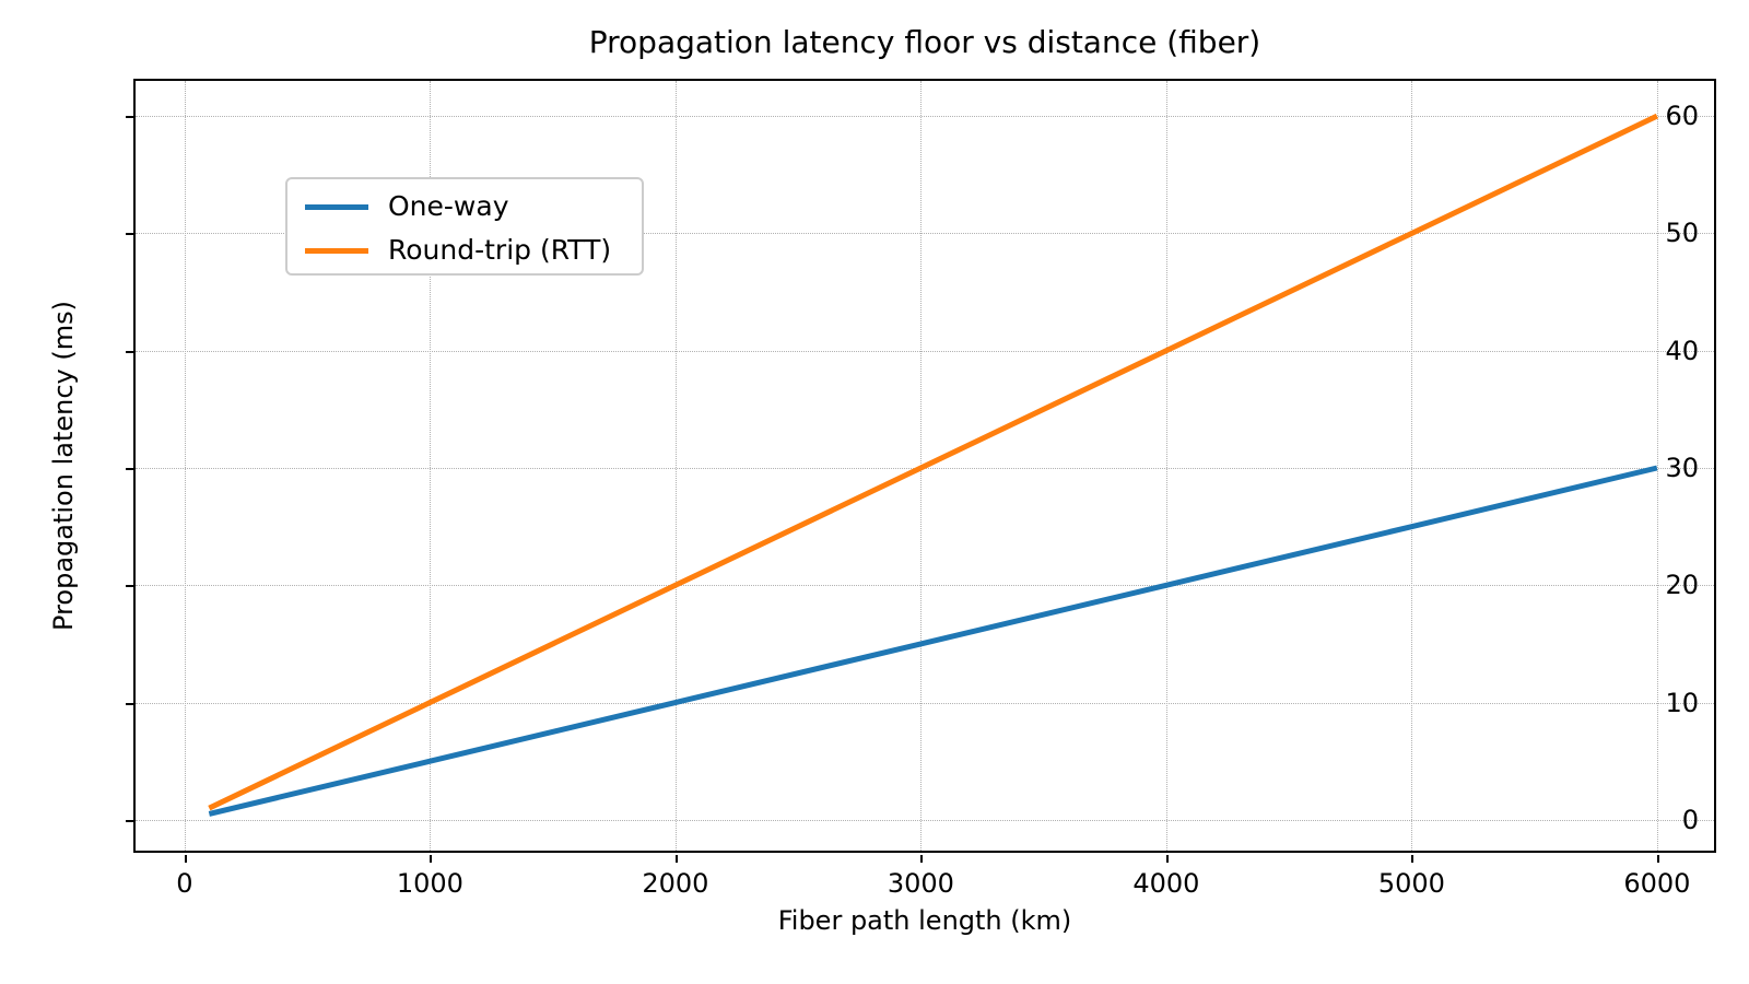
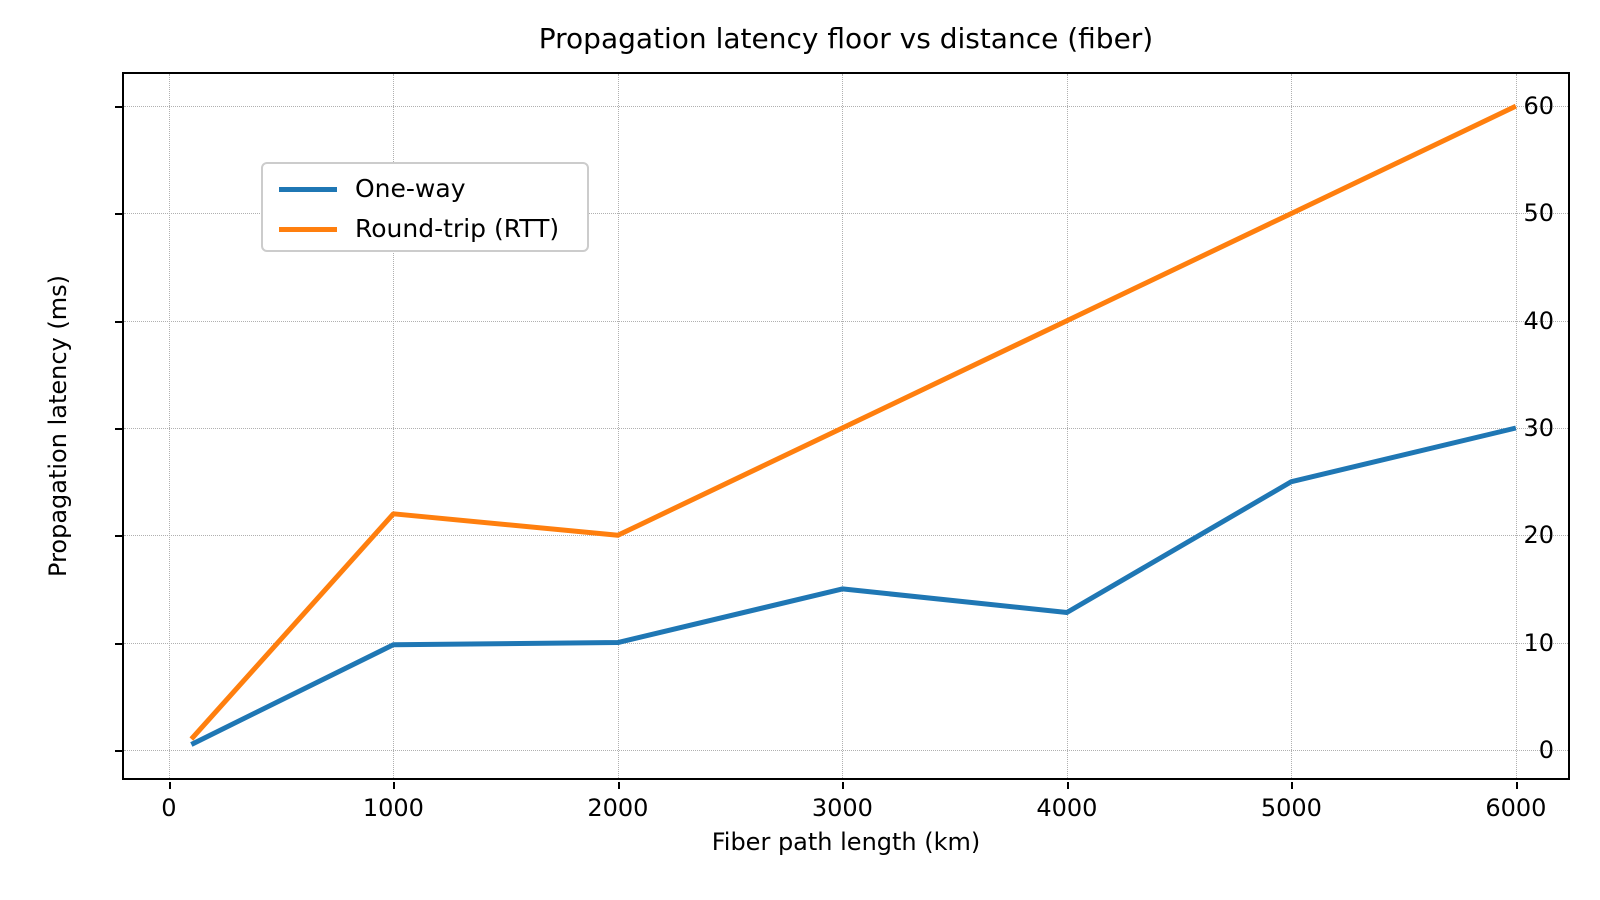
One-way/1000: 5.0 -> 9.8
Round-trip (RTT)/1000: 10 -> 22
One-way/4000: 20.0 -> 12.8
